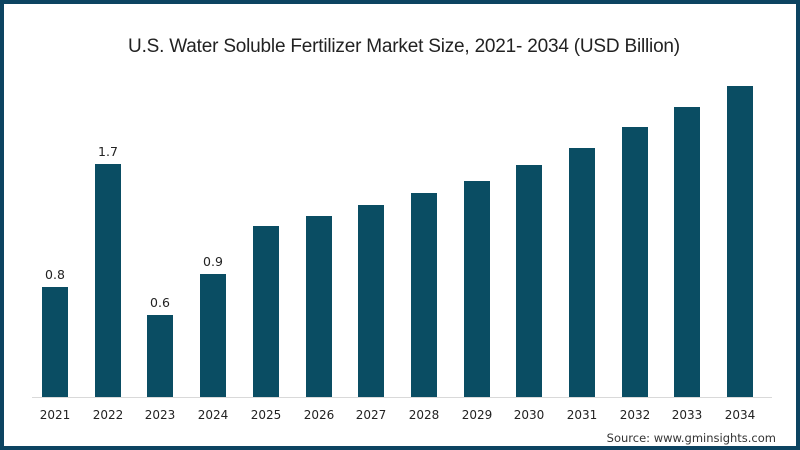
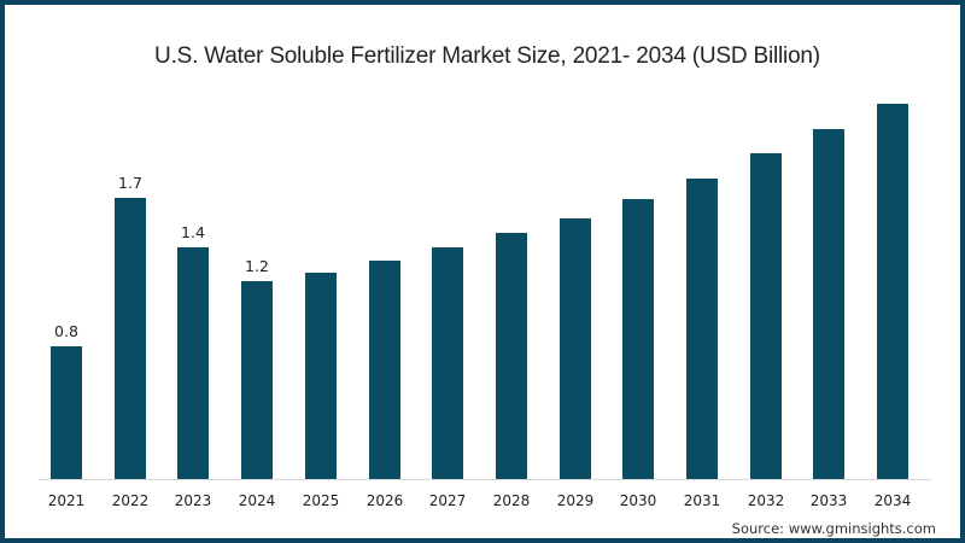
2023: 0.6 -> 1.4
2024: 0.9 -> 1.2
